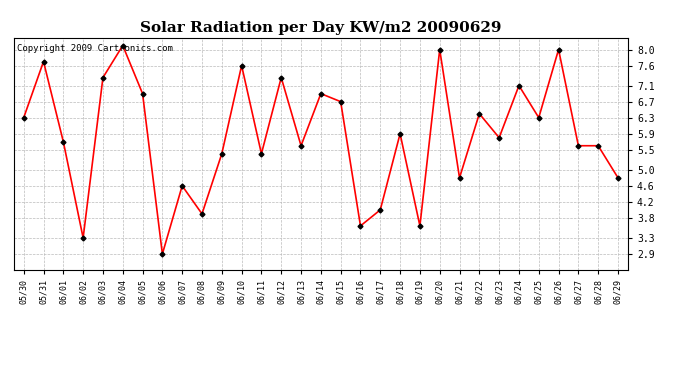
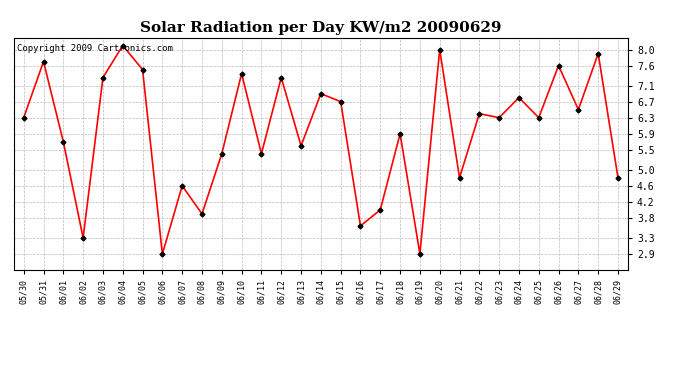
06/05: 6.9 -> 7.5
06/10: 7.6 -> 7.4
06/19: 3.6 -> 2.9
06/23: 5.8 -> 6.3
06/24: 7.1 -> 6.8
06/26: 8.0 -> 7.6
06/27: 5.6 -> 6.5
06/28: 5.6 -> 7.9
